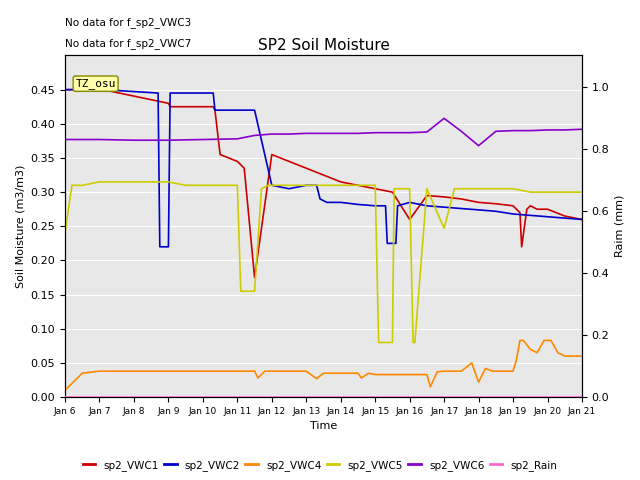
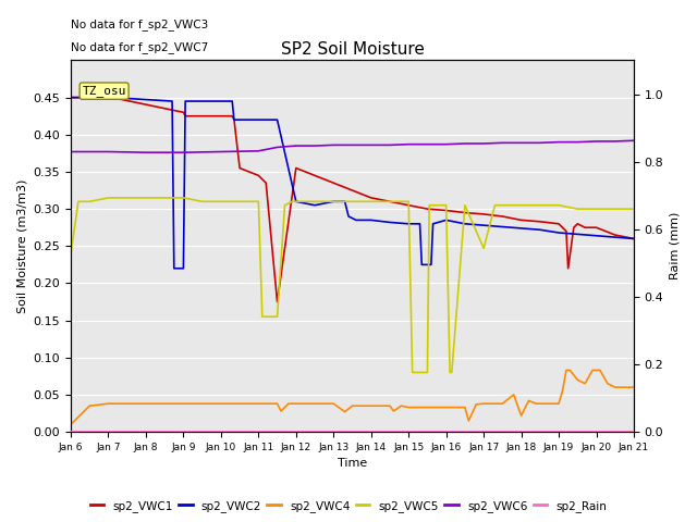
sp2_VWC1/Jan 16: 0.260 -> 0.298
sp2_VWC6/Jan 17: 0.408 -> 0.388
sp2_VWC6/Jan 18: 0.368 -> 0.389
